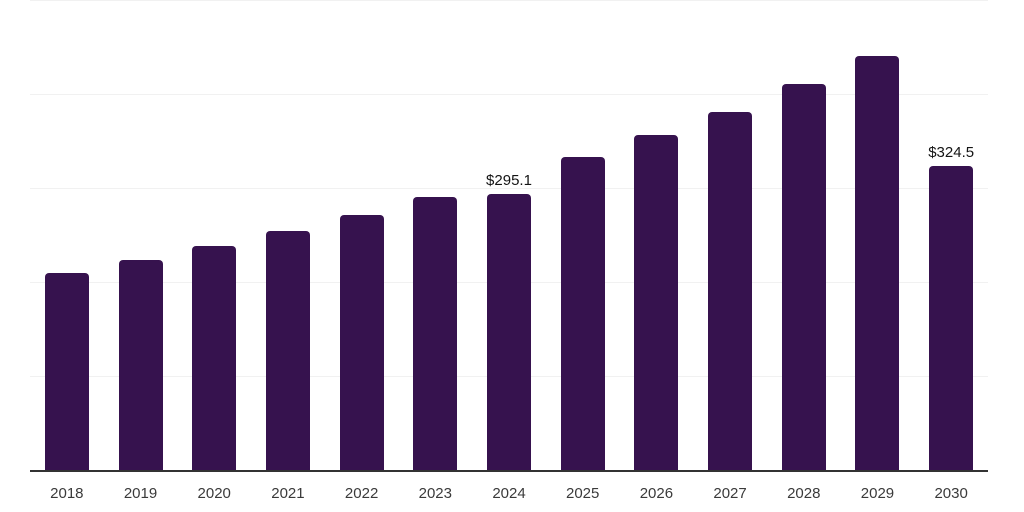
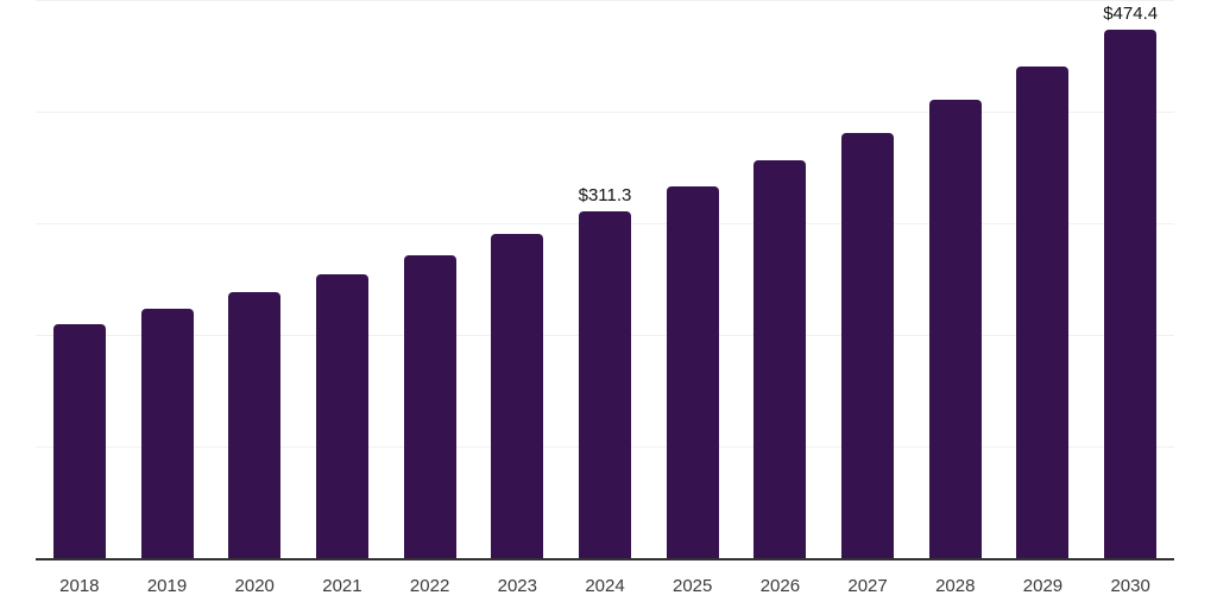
2024: $295.1 -> $311.3
2030: $324.5 -> $474.4
